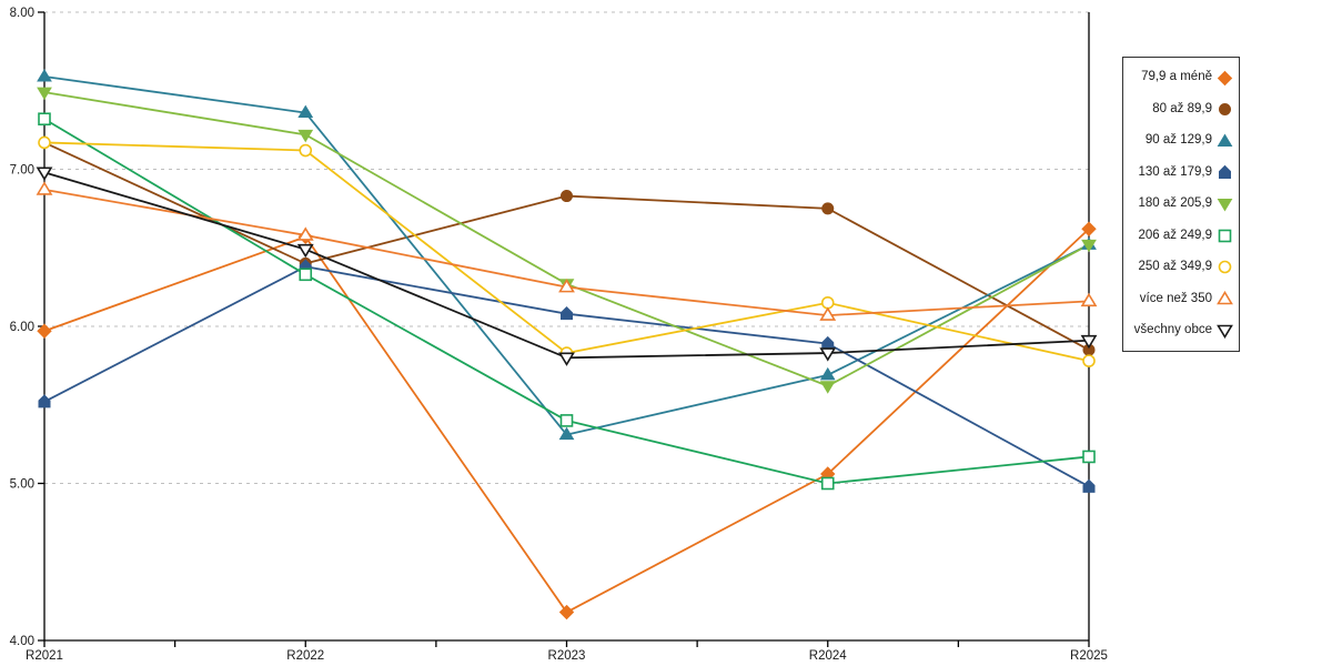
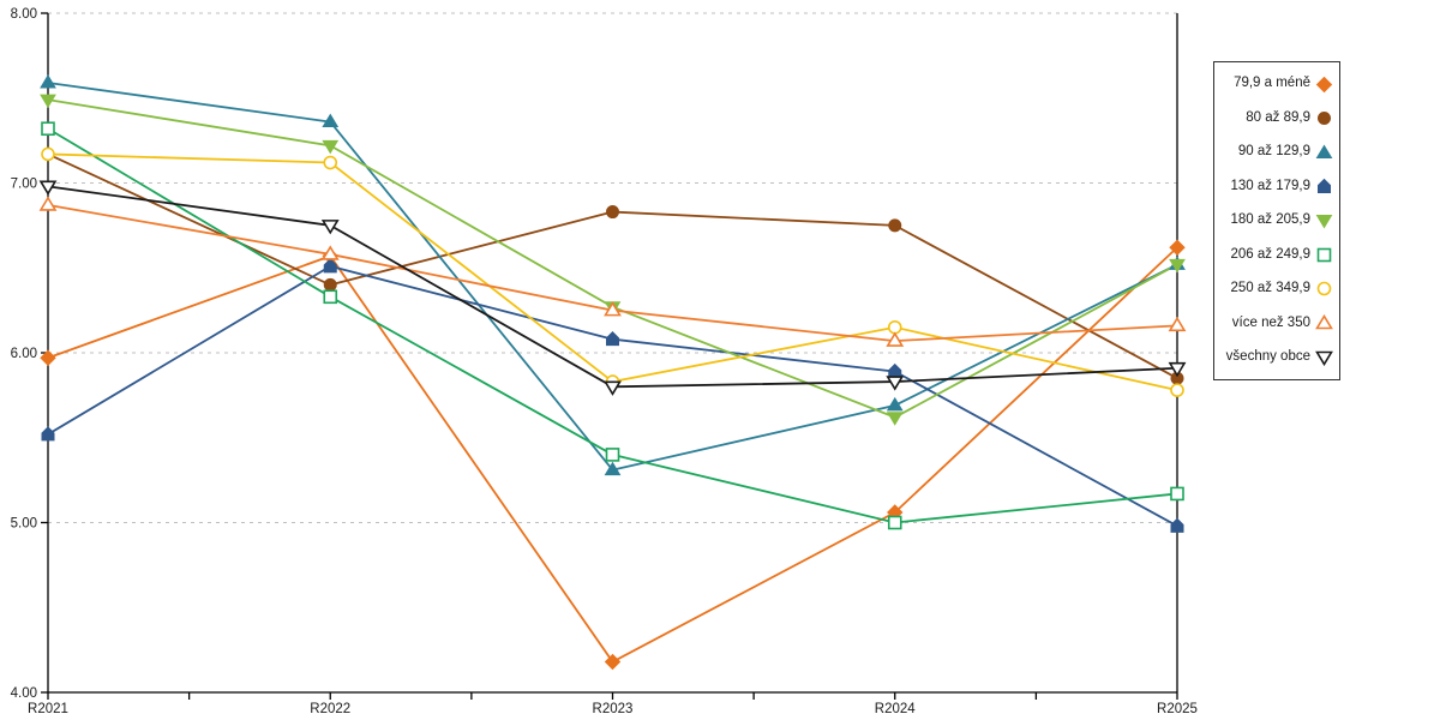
130 až 179,9/R2022: 6.38 -> 6.51
všechny obce/R2022: 6.49 -> 6.75
